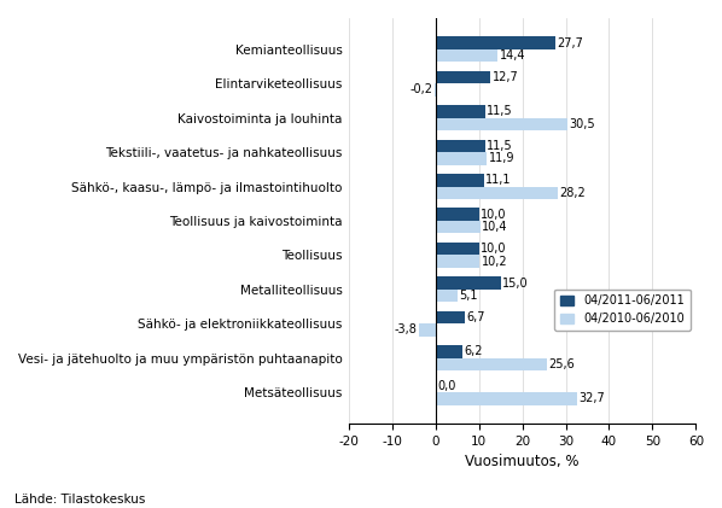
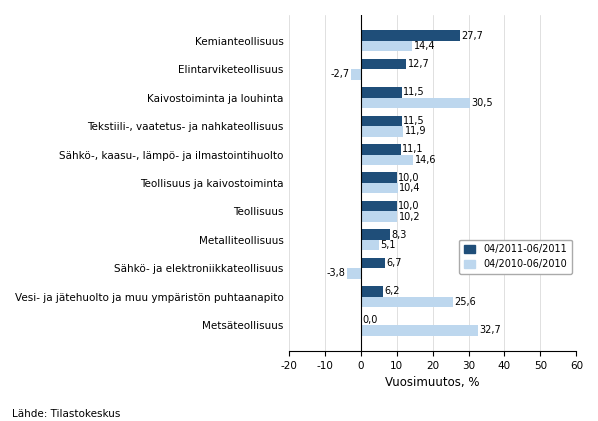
04/2010-06/2010/Elintarviketeollisuus: -0,2 -> -2,7
04/2010-06/2010/Sähkö-, kaasu-, lämpö- ja ilmastointihuolto: 28,2 -> 14,6
04/2011-06/2011/Metalliteollisuus: 15,0 -> 8,3
